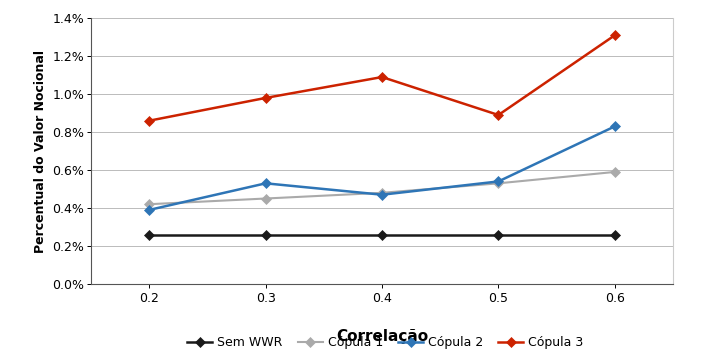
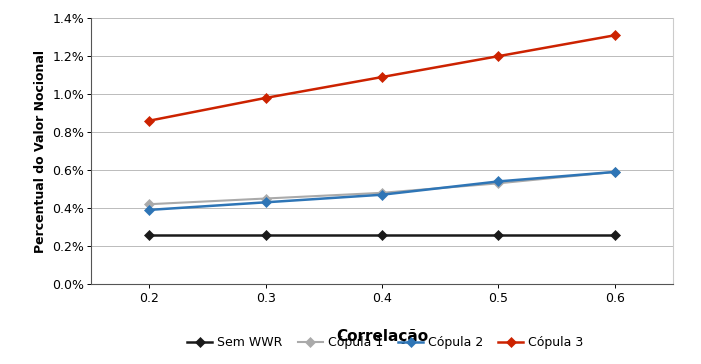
Cópula 2/0.3: 0.53% -> 0.43%
Cópula 3/0.5: 0.89% -> 1.20%
Cópula 2/0.6: 0.83% -> 0.59%
